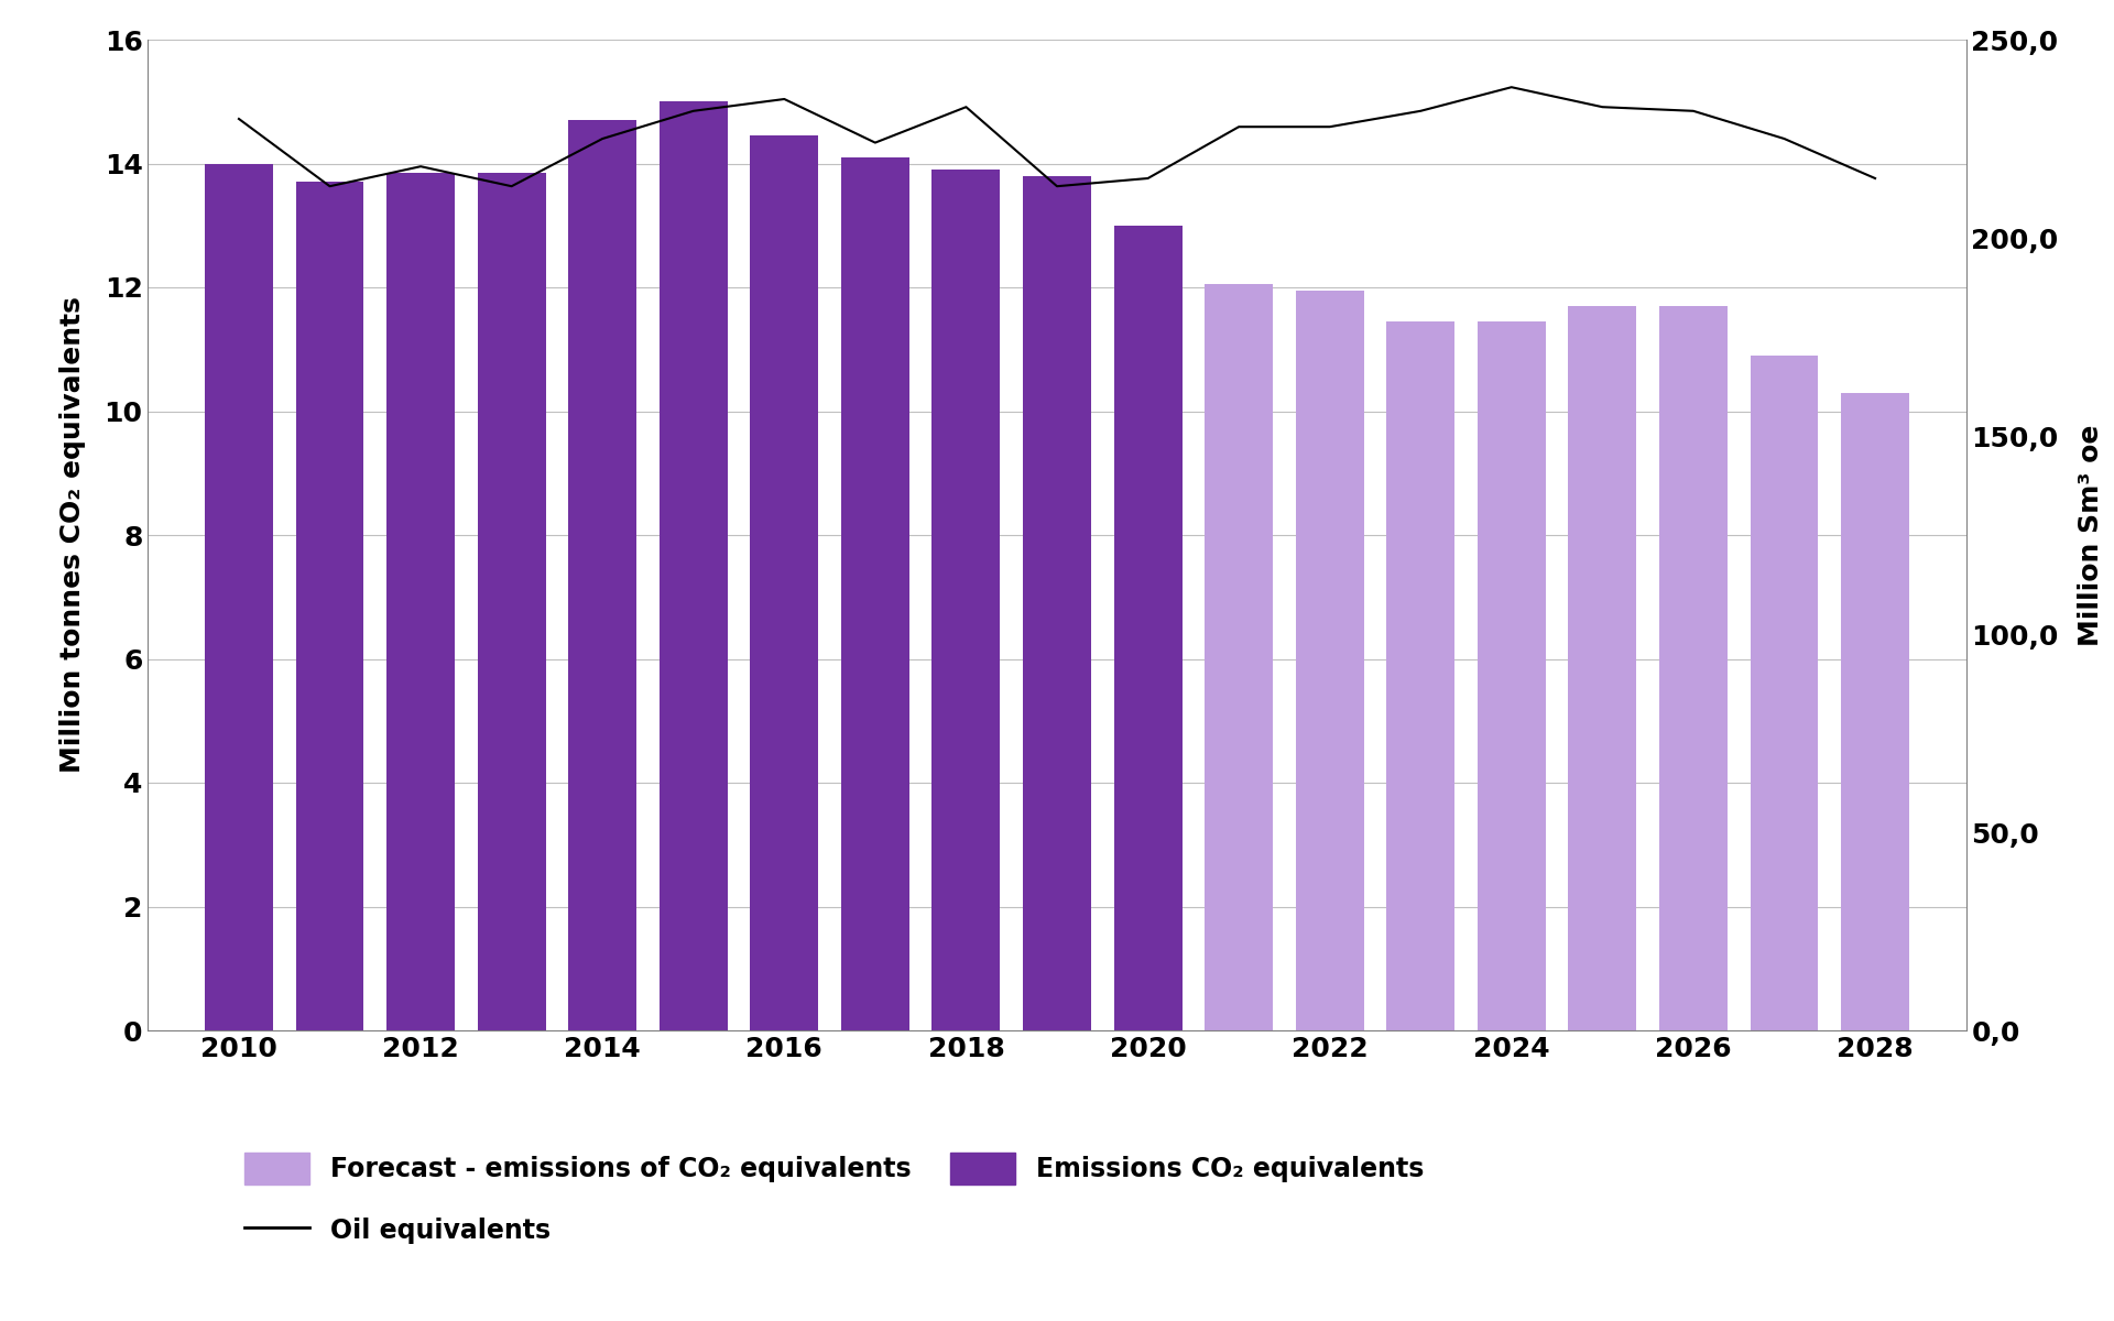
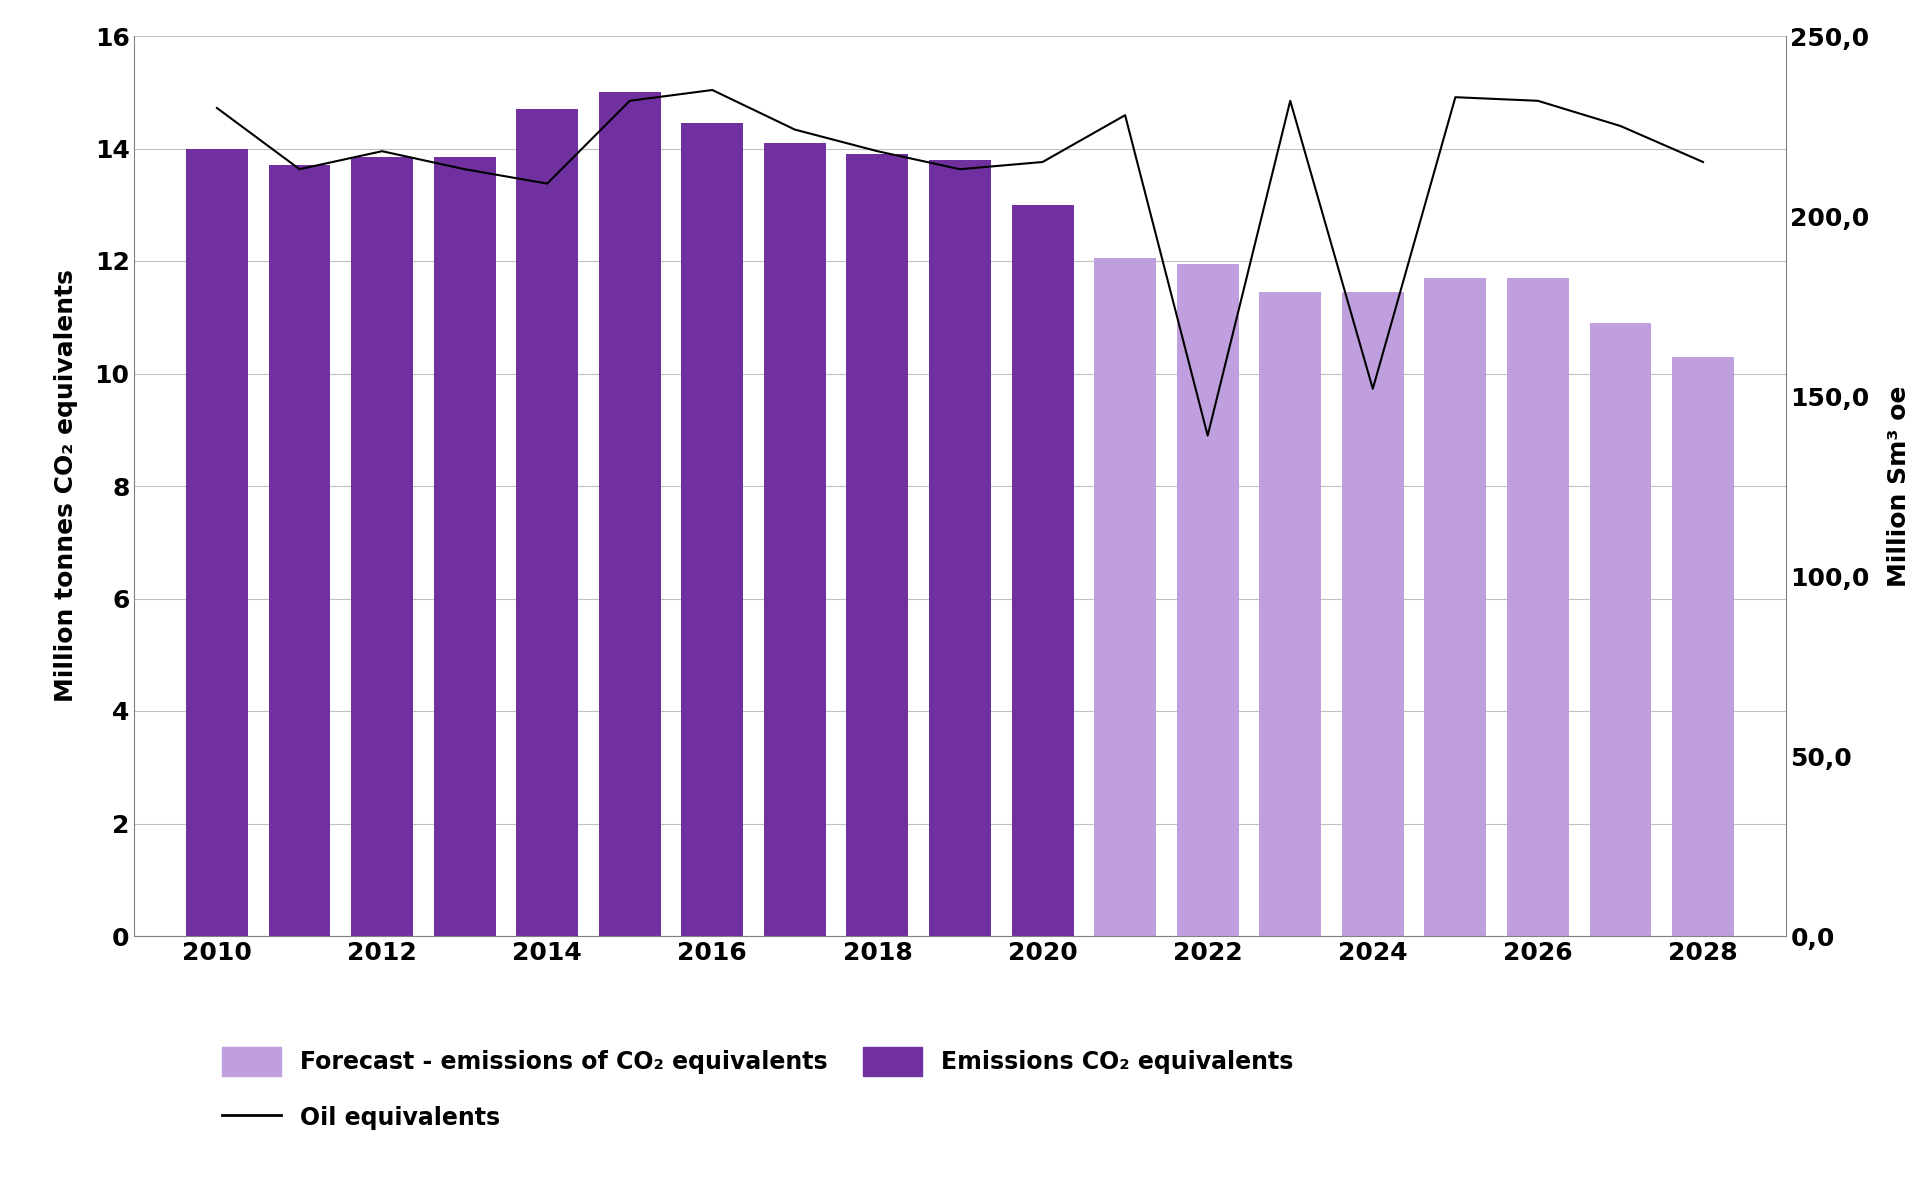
Oil equivalents/2014: 225 -> 209
Oil equivalents/2018: 233 -> 218
Oil equivalents/2022: 228 -> 139
Oil equivalents/2024: 238 -> 152
